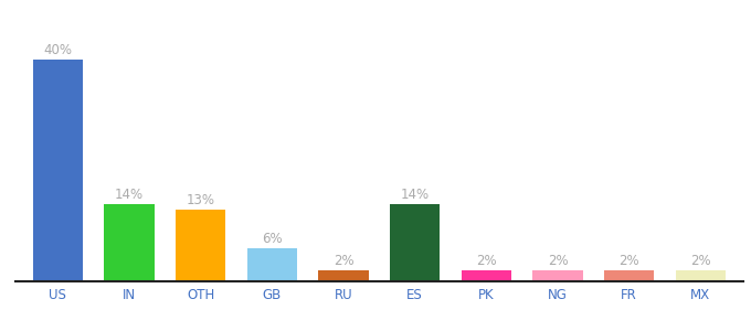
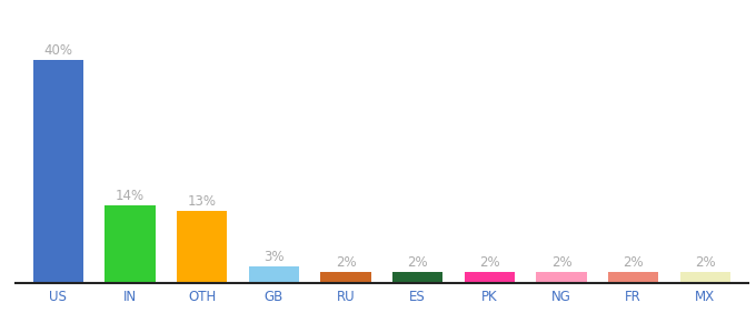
GB: 6% -> 3%
ES: 14% -> 2%
